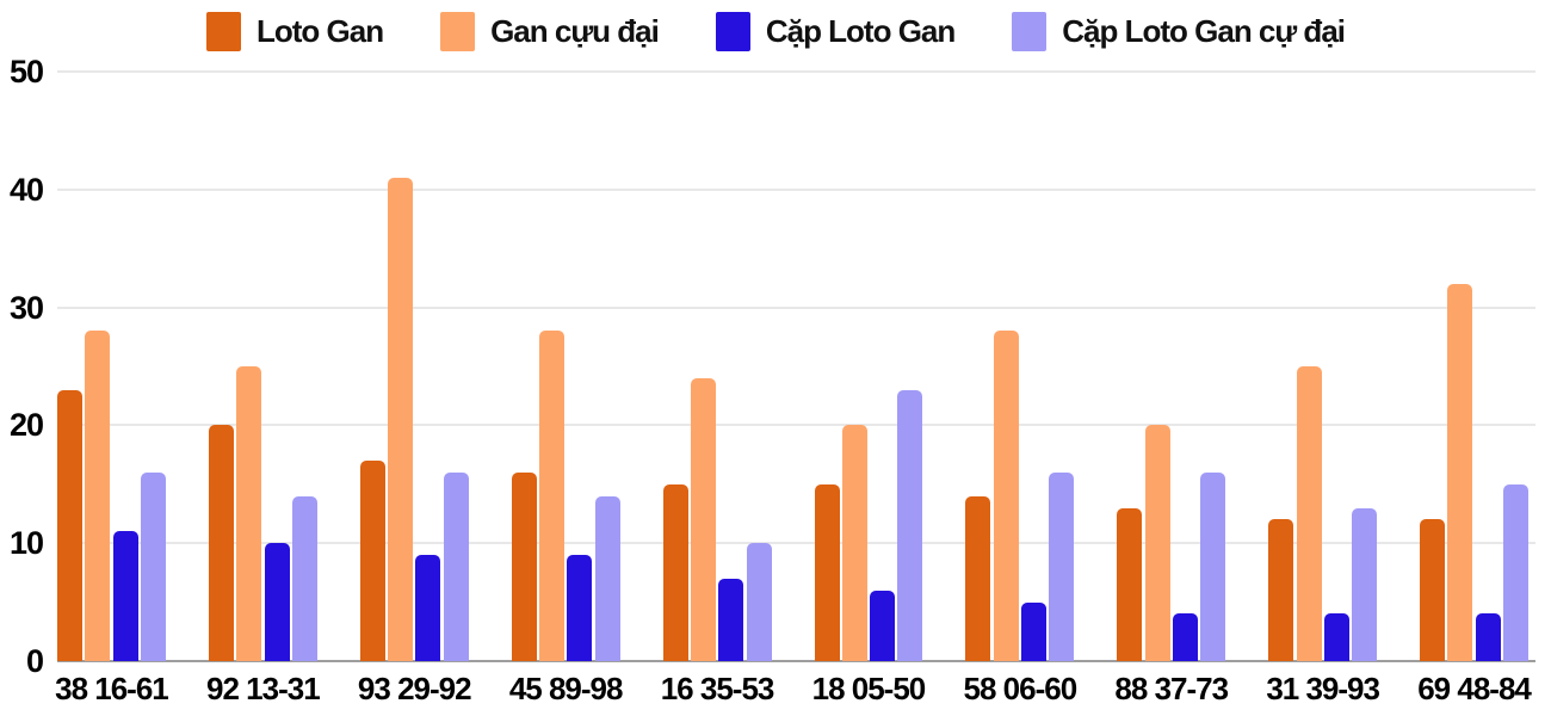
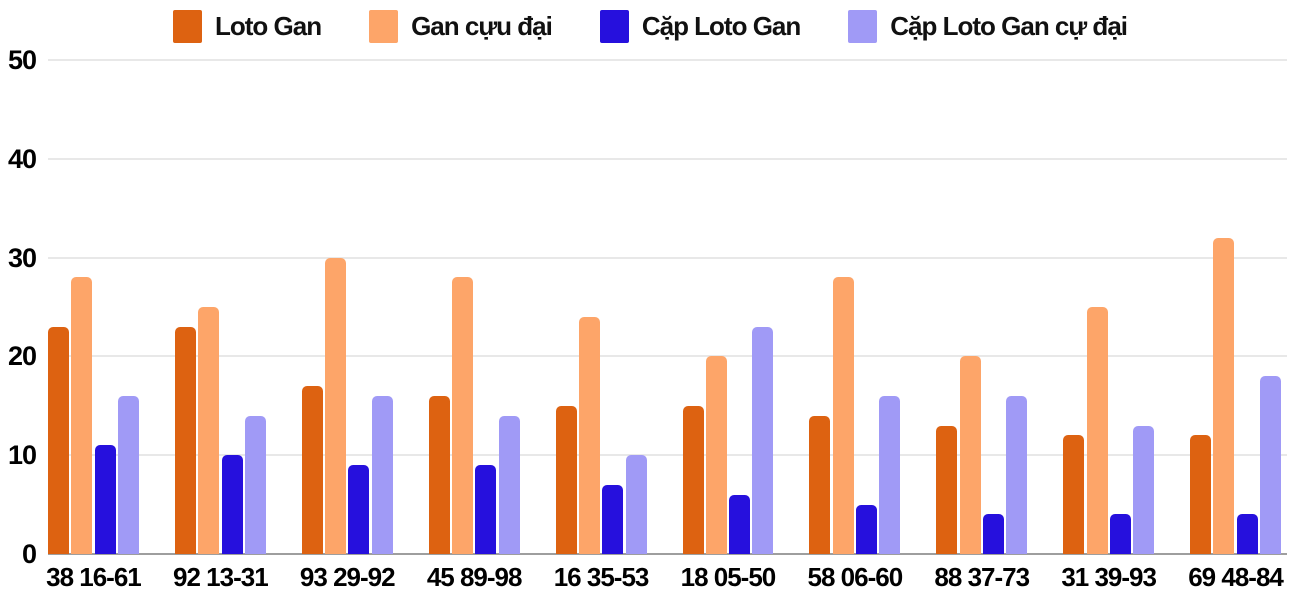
Loto Gan/92 13-31: 20 -> 23
Gan cựu đại/93 29-92: 41 -> 30
Cặp Loto Gan cự đại/69 48-84: 15 -> 18
